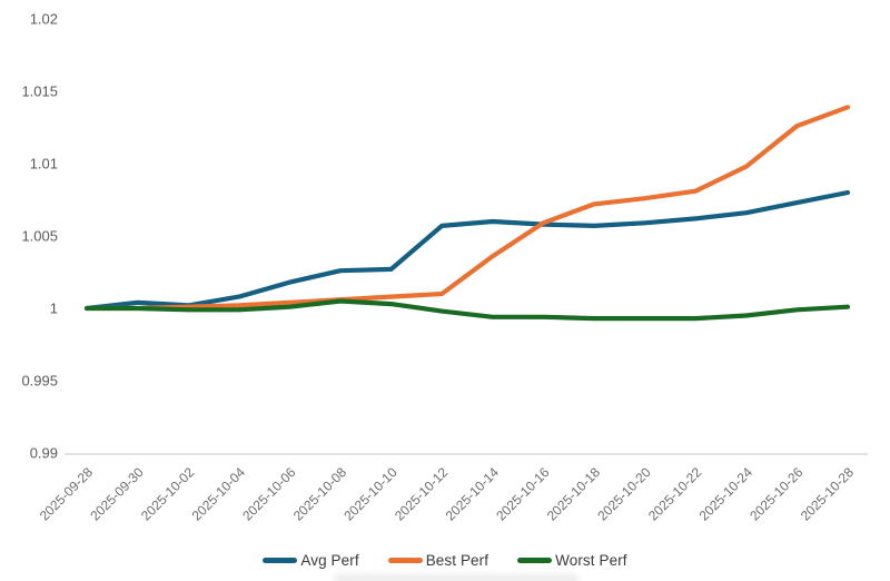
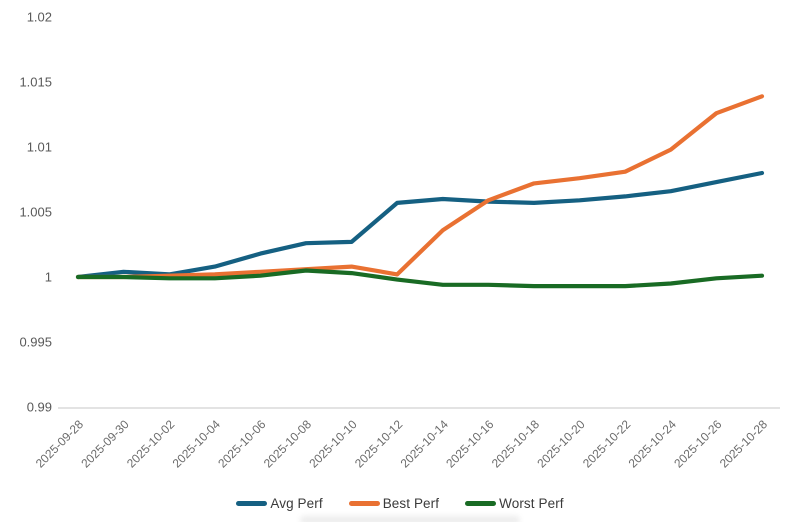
Best Perf/2025-10-12: 1.0010 -> 1.0002
